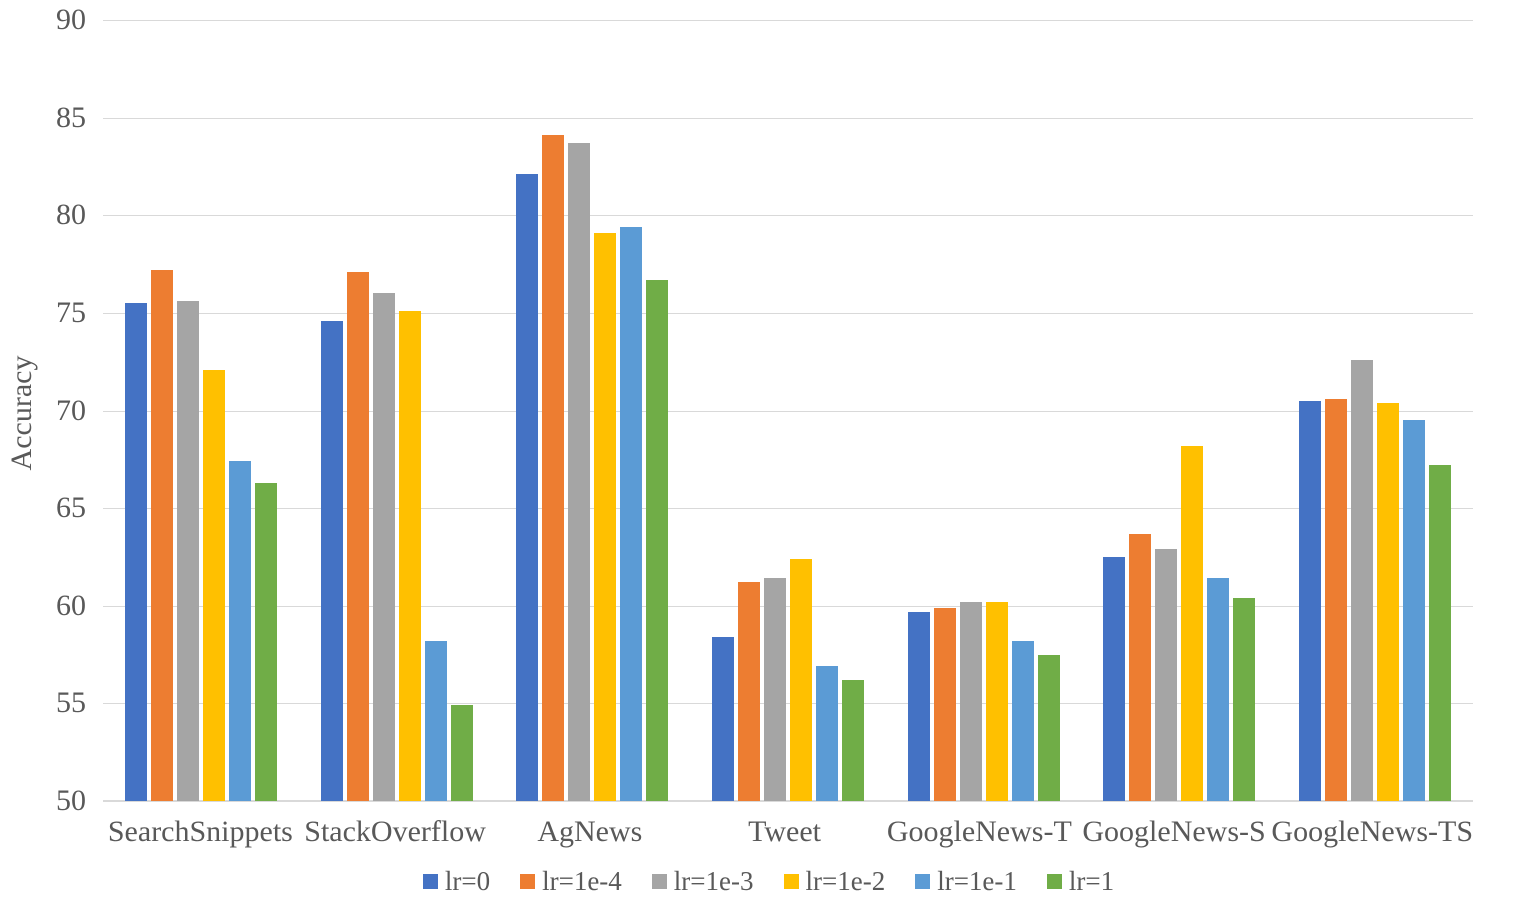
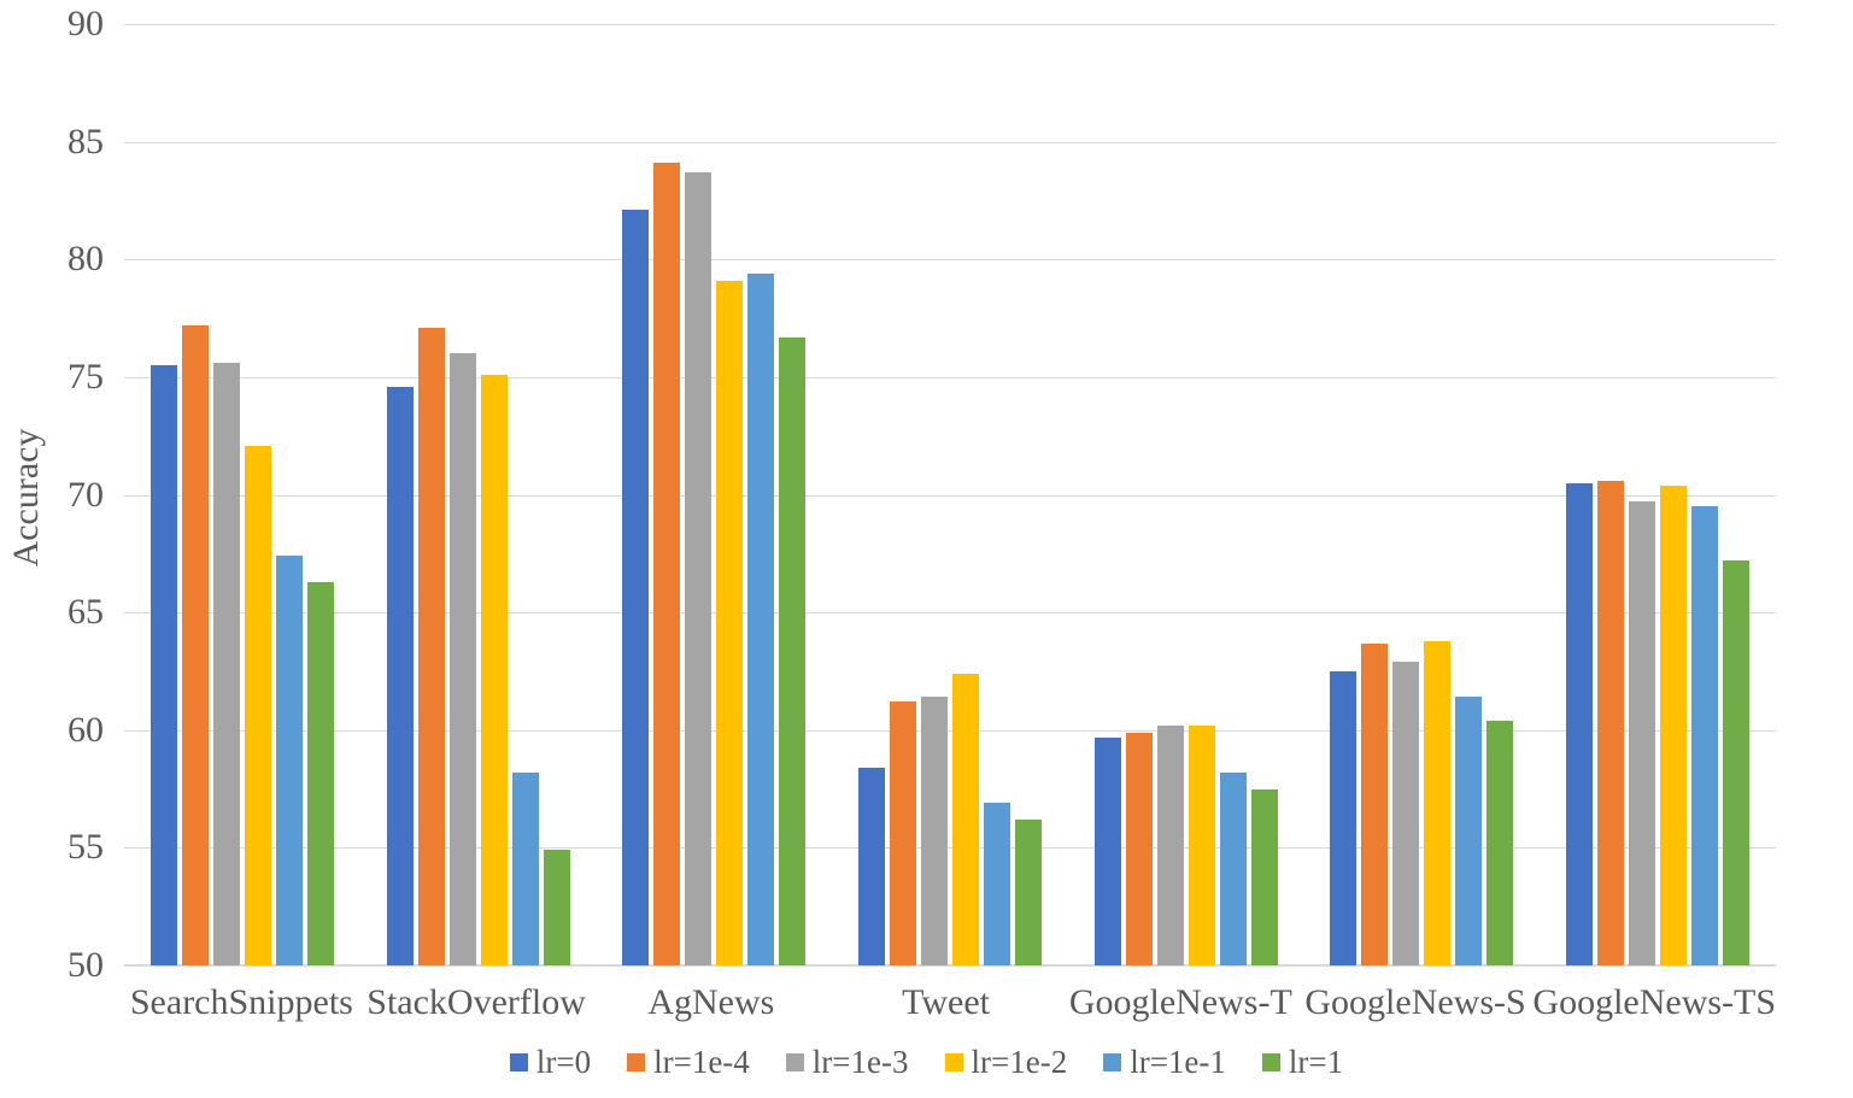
lr=1e-2/GoogleNews-S: 68.2 -> 63.8
lr=1e-3/GoogleNews-TS: 72.6 -> 69.7
